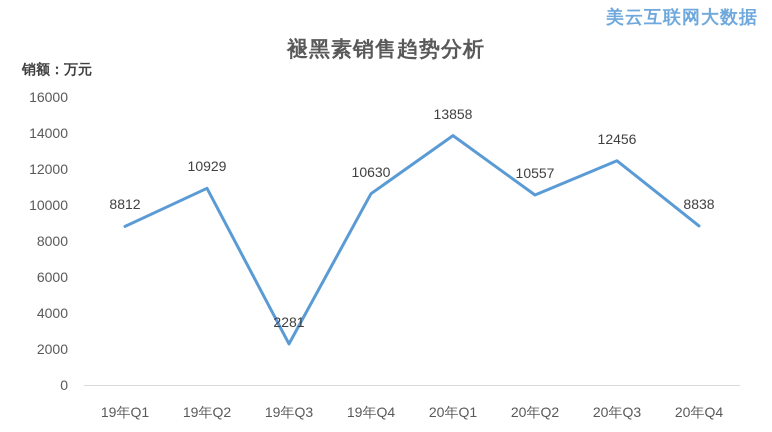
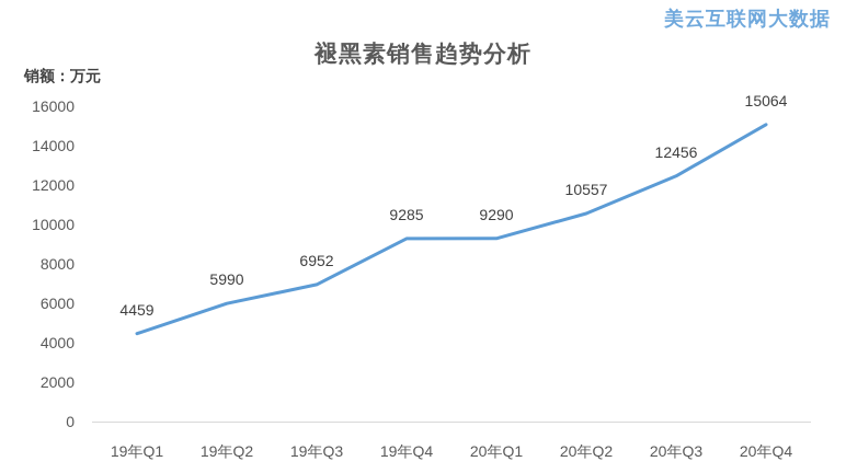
19年Q1: 8812 -> 4459
19年Q2: 10929 -> 5990
19年Q3: 2281 -> 6952
19年Q4: 10630 -> 9285
20年Q1: 13858 -> 9290
20年Q4: 8838 -> 15064
